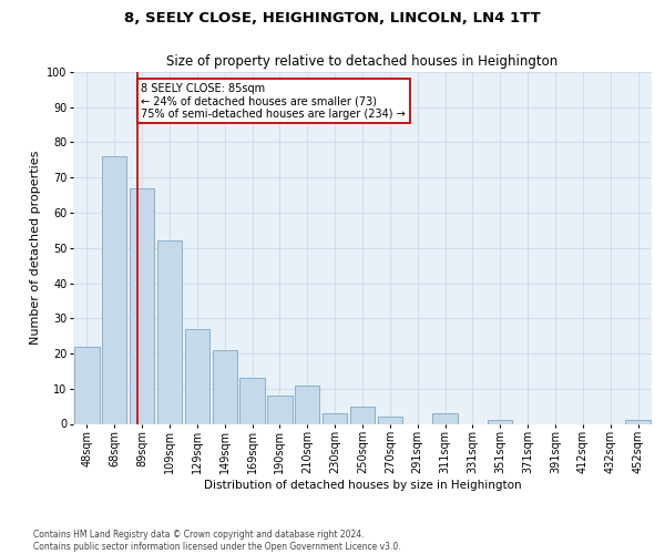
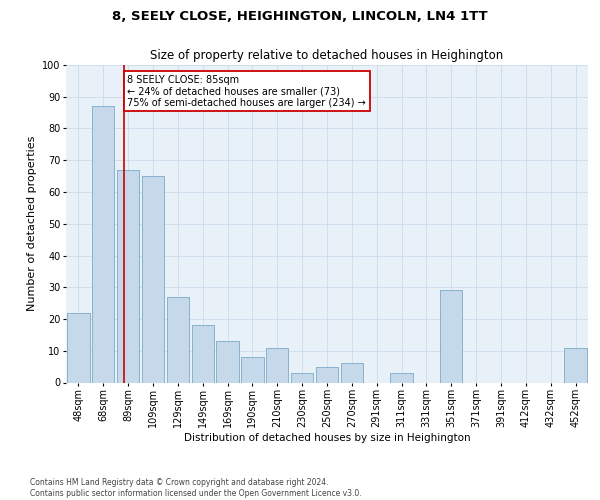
68sqm: 76 -> 87
109sqm: 52 -> 65
149sqm: 21 -> 18
270sqm: 2 -> 6
351sqm: 1 -> 29
452sqm: 1 -> 11
